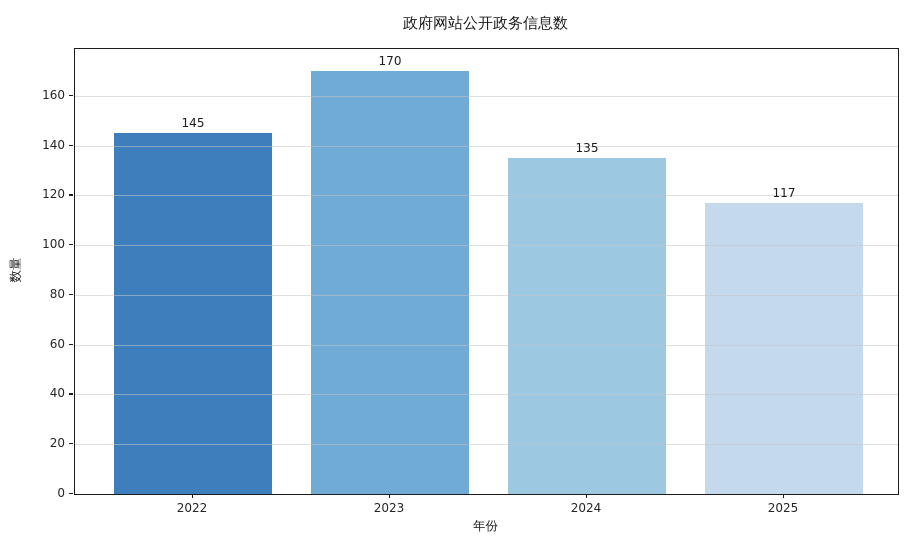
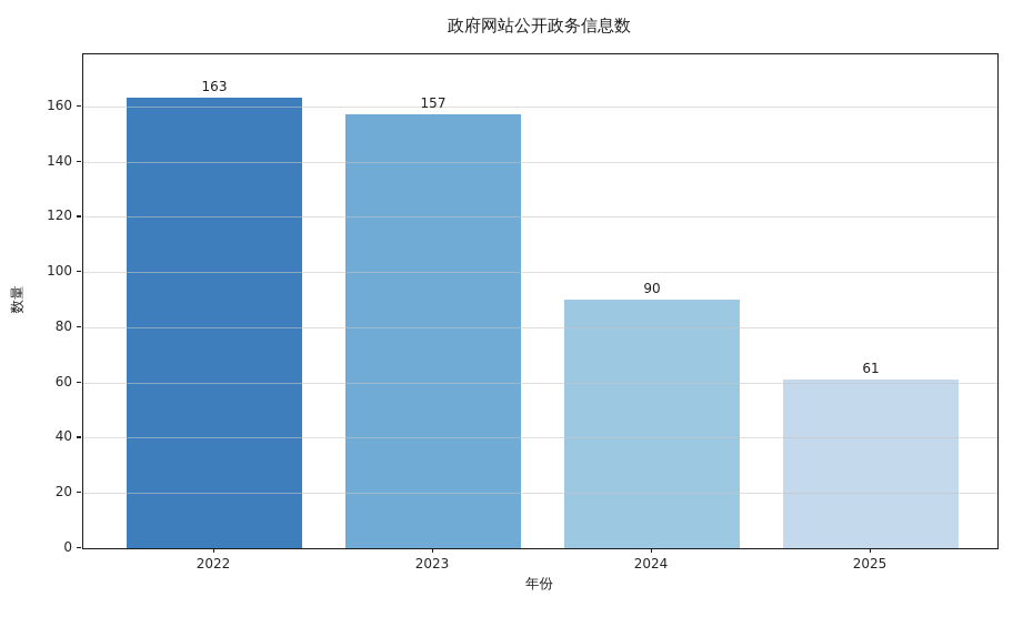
2022: 145 -> 163
2023: 170 -> 157
2024: 135 -> 90
2025: 117 -> 61
